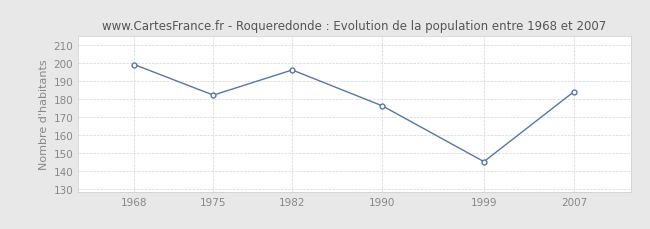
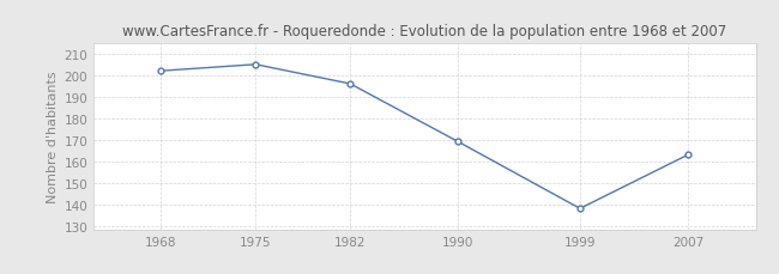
1968: 199 -> 202
1975: 182 -> 205
1990: 176 -> 169
1999: 145 -> 138
2007: 184 -> 163
